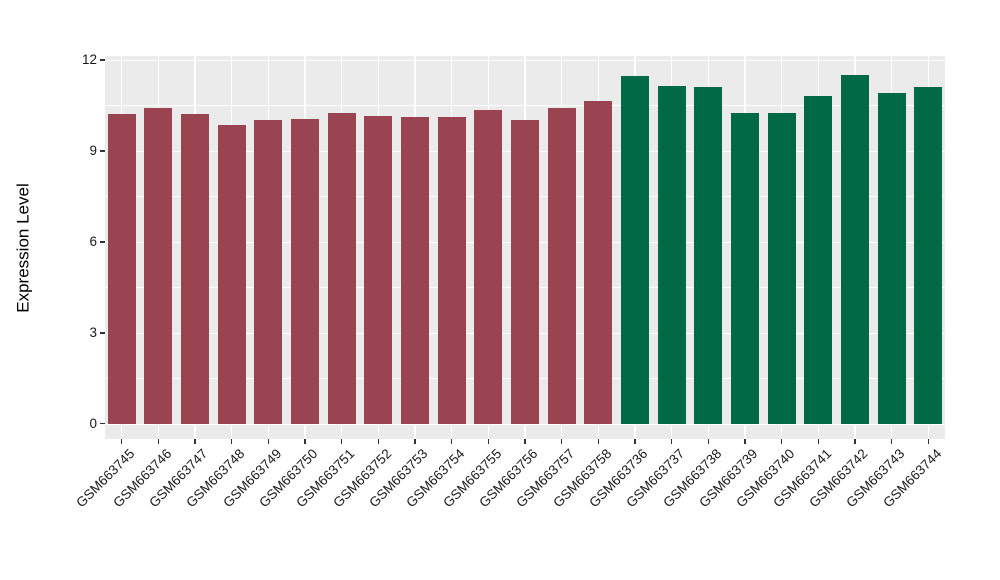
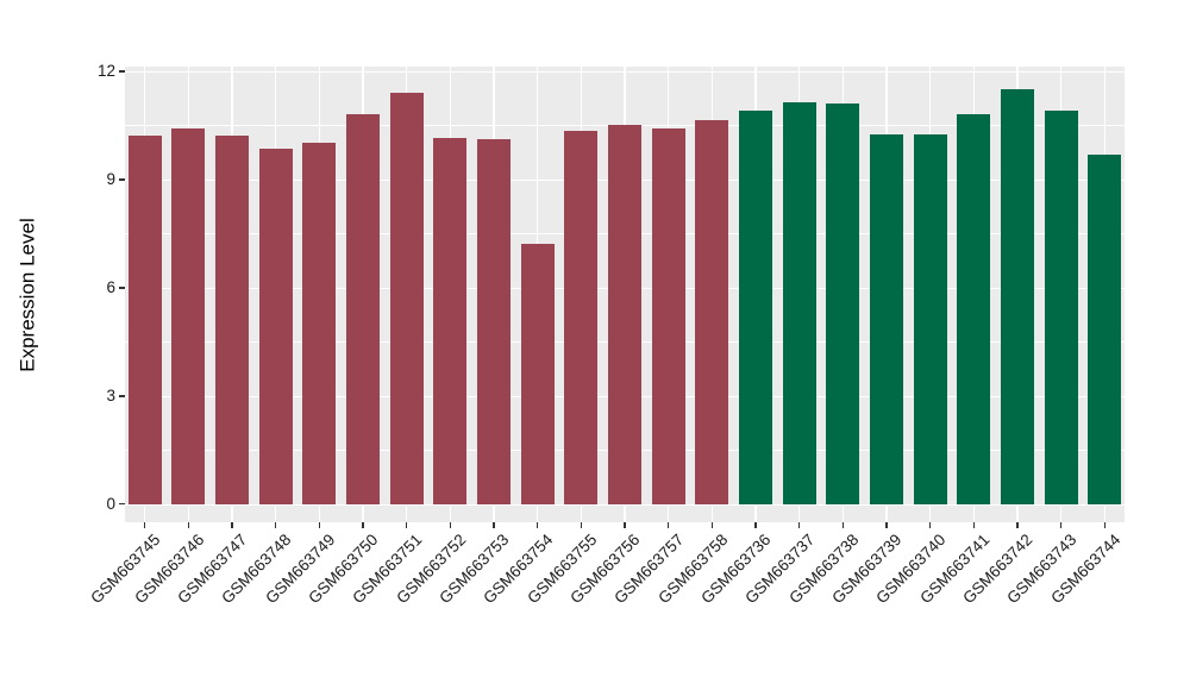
GSM663750: 10.1 -> 10.8
GSM663751: 10.2 -> 11.4
GSM663754: 10.1 -> 7.2
GSM663756: 10.0 -> 10.5
GSM663736: 11.4 -> 10.9
GSM663744: 11.1 -> 9.7
